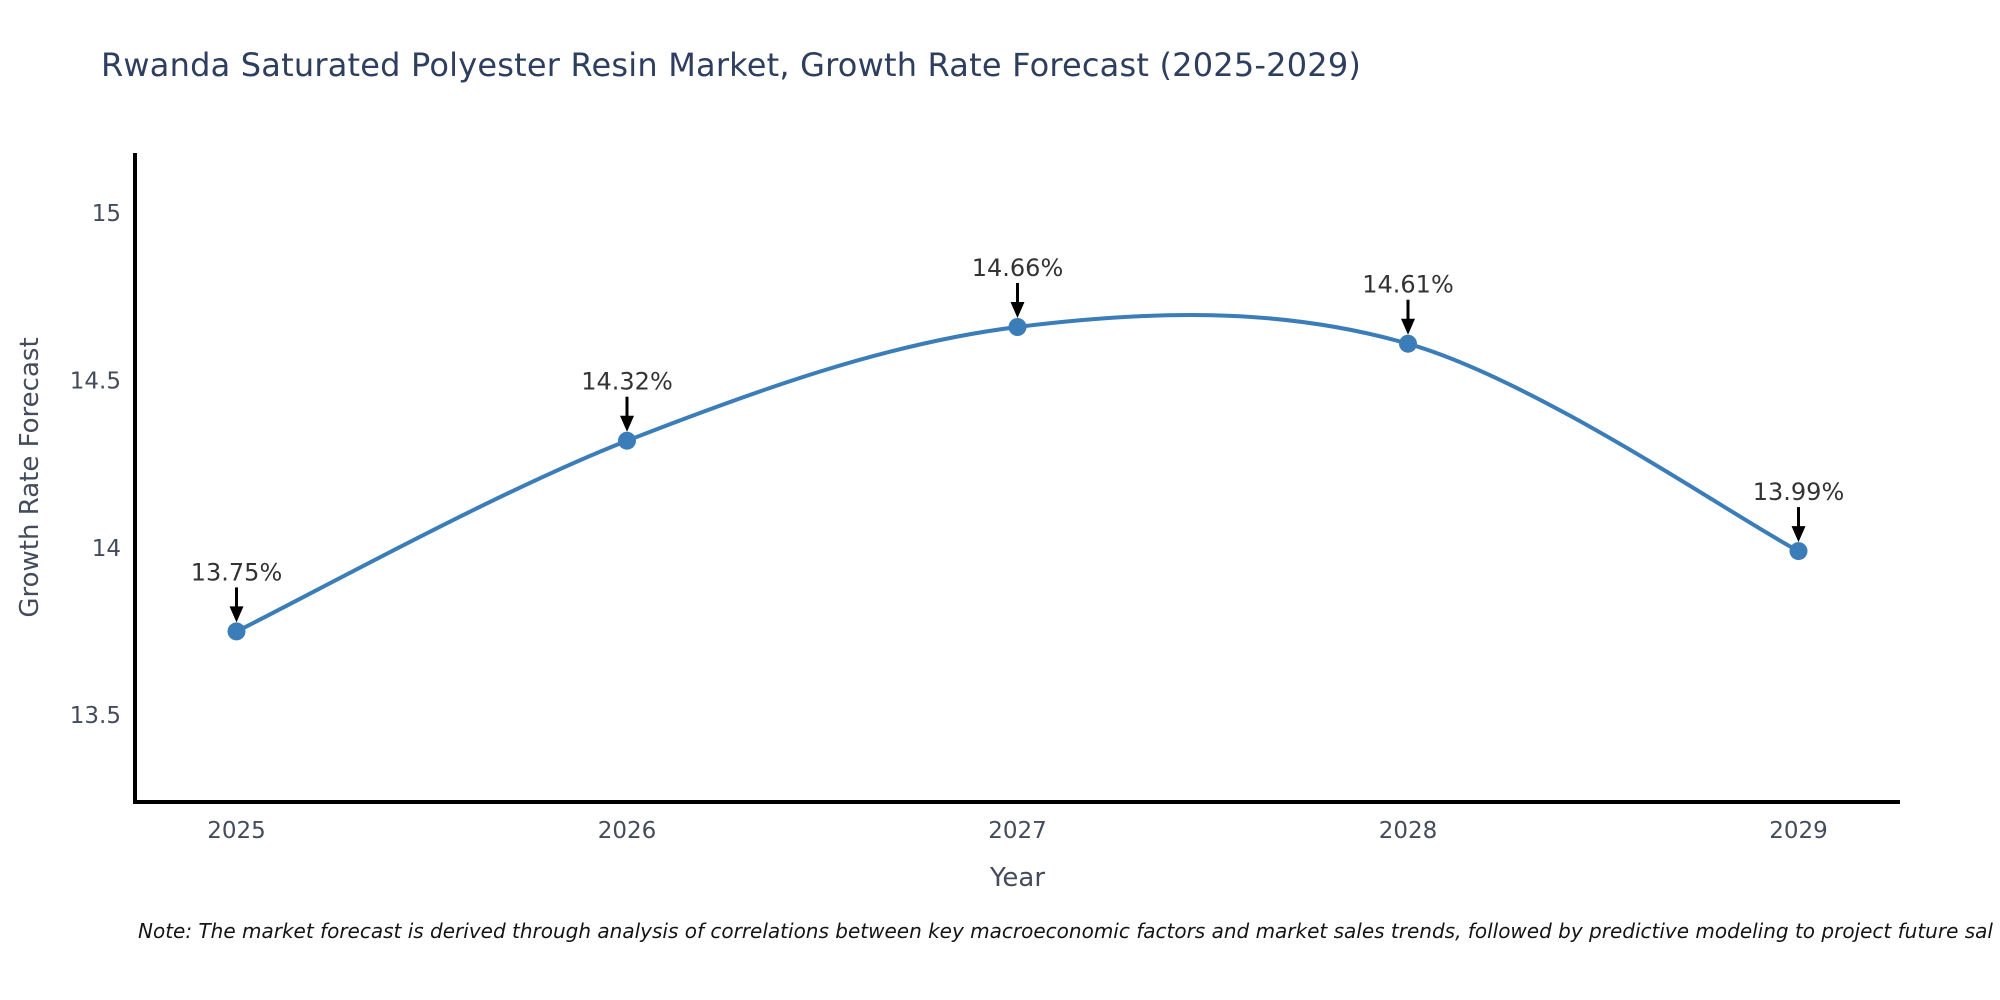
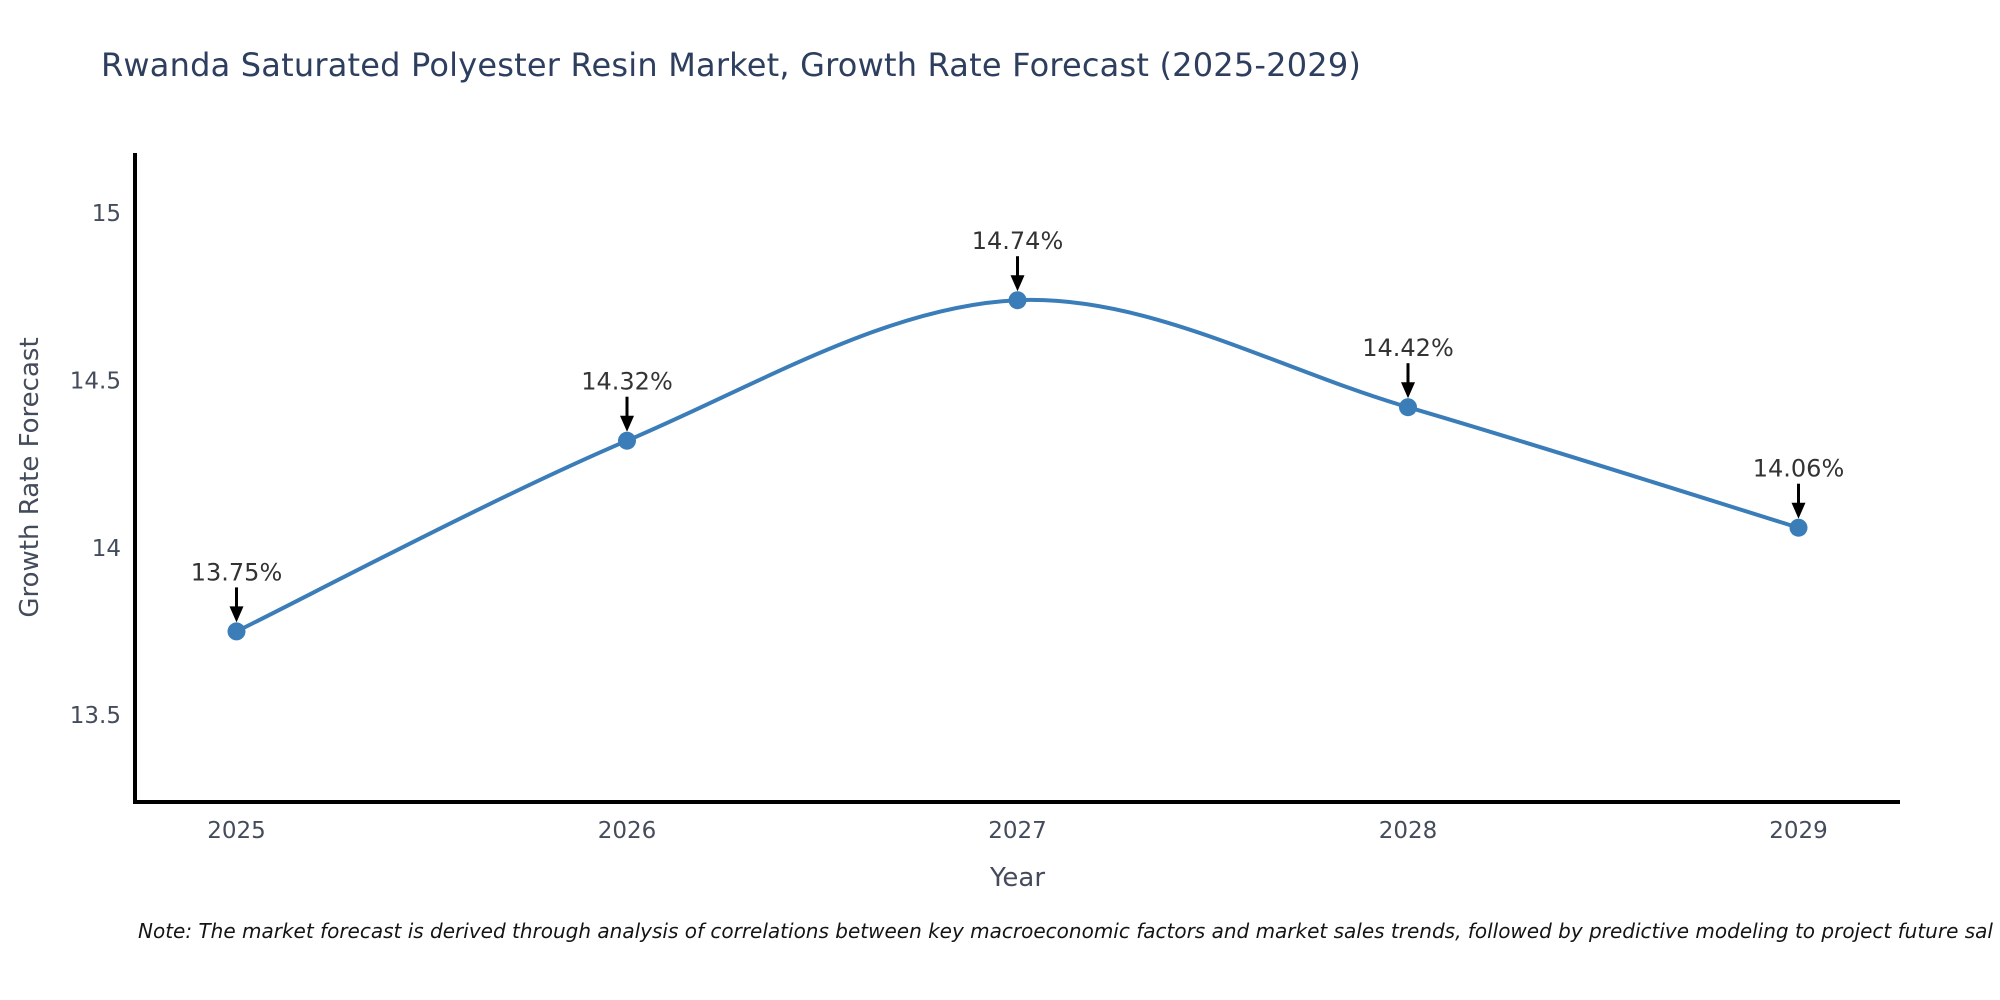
2027: 14.66% -> 14.74%
2028: 14.61% -> 14.42%
2029: 13.99% -> 14.06%
